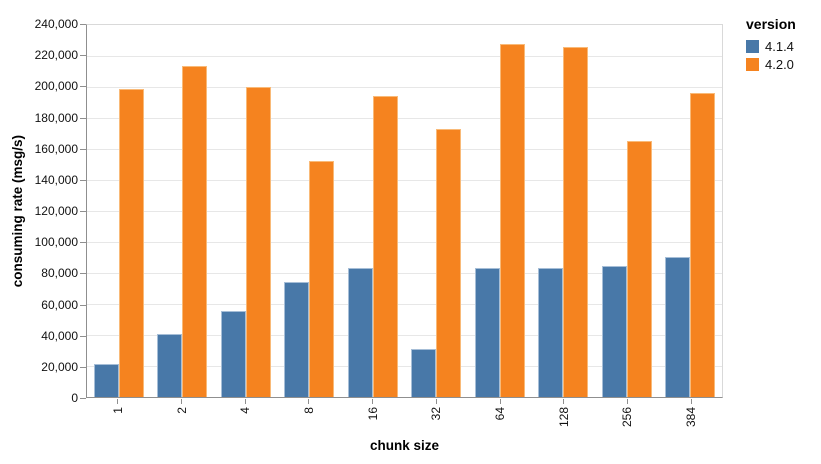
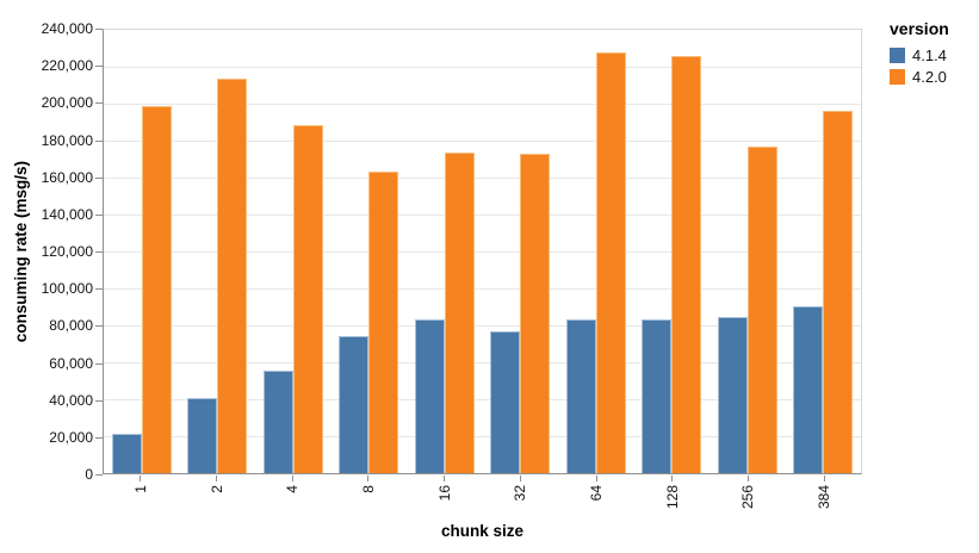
4.2.0/4: 200000 -> 188000
4.2.0/8: 152000 -> 164000
4.2.0/16: 194000 -> 174000
4.1.4/32: 31000 -> 76000
4.2.0/256: 165000 -> 176000
